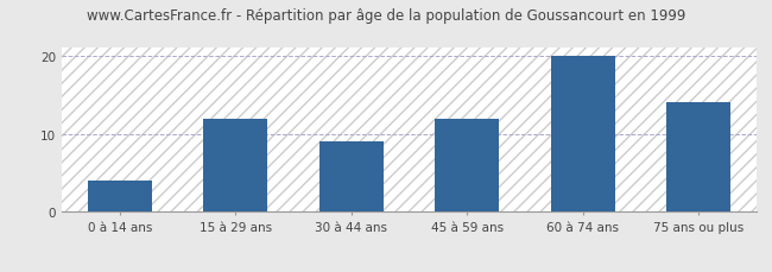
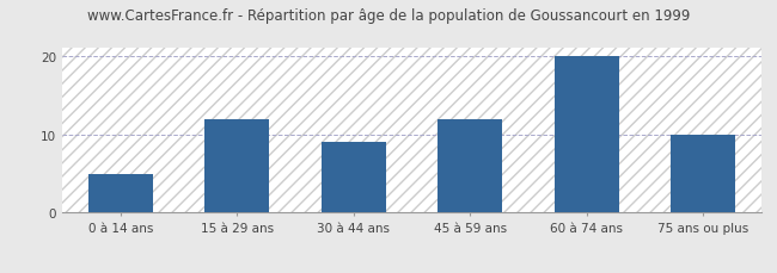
0 à 14 ans: 4 -> 5
75 ans ou plus: 14 -> 10
